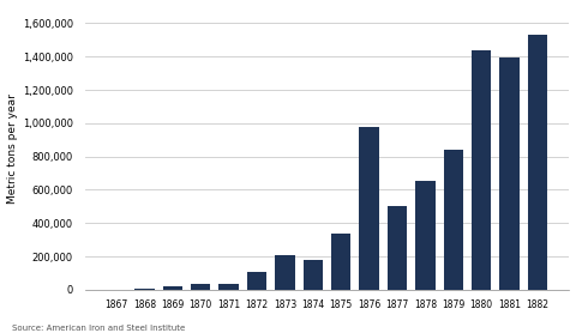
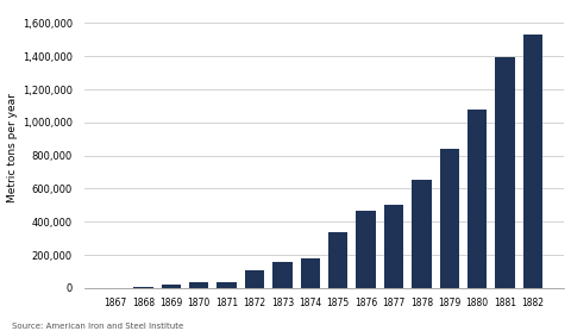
1873: 210,000 -> 160,000
1876: 980,000 -> 470,000
1880: 1,440,000 -> 1,080,000
